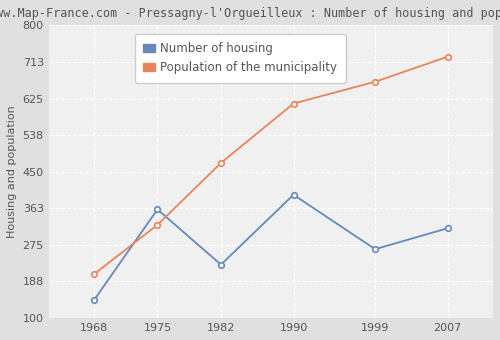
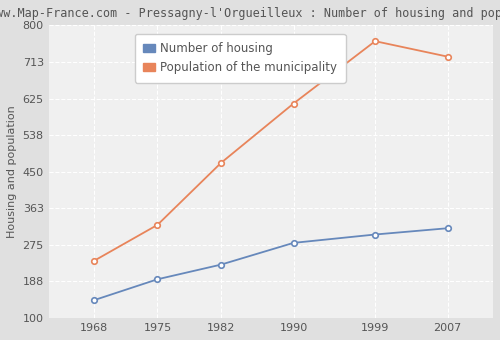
Population of the municipality/1968: 205 -> 237
Number of housing/1975: 360 -> 193
Number of housing/1990: 395 -> 280
Number of housing/1999: 265 -> 300
Population of the municipality/1999: 665 -> 762
